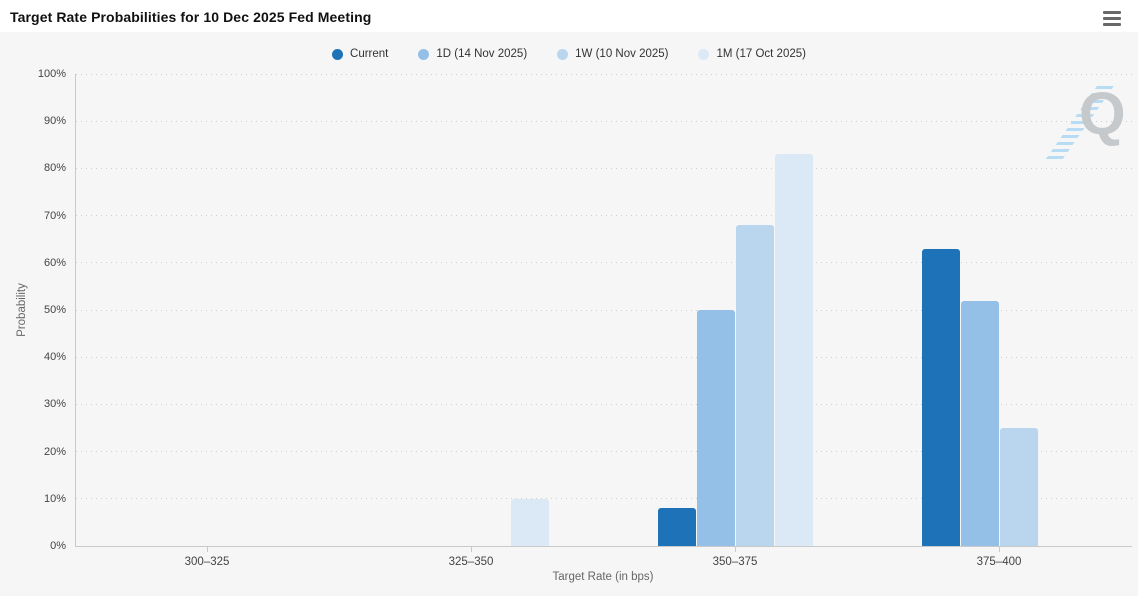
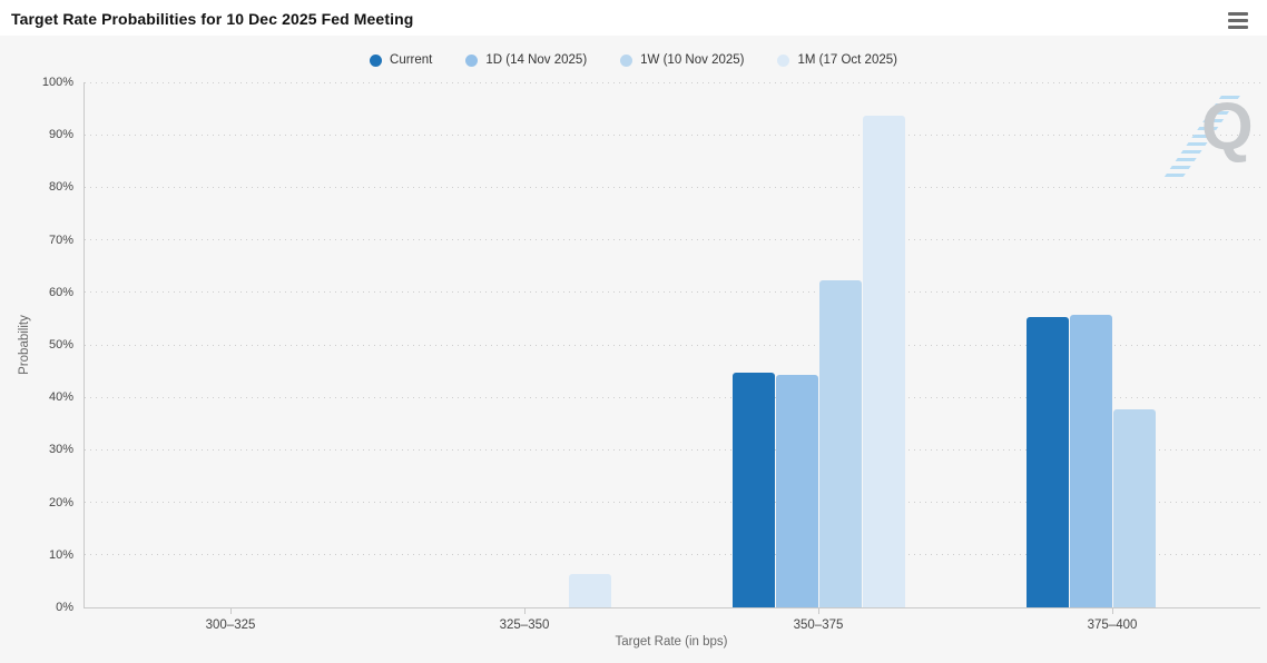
1M (17 Oct 2025)/325–350: 10% -> 6%
Current/350–375: 8% -> 45%
1D (14 Nov 2025)/350–375: 50% -> 44%
1W (10 Nov 2025)/350–375: 68% -> 62%
1M (17 Oct 2025)/350–375: 83% -> 94%
Current/375–400: 63% -> 55%
1D (14 Nov 2025)/375–400: 52% -> 56%
1W (10 Nov 2025)/375–400: 25% -> 38%
